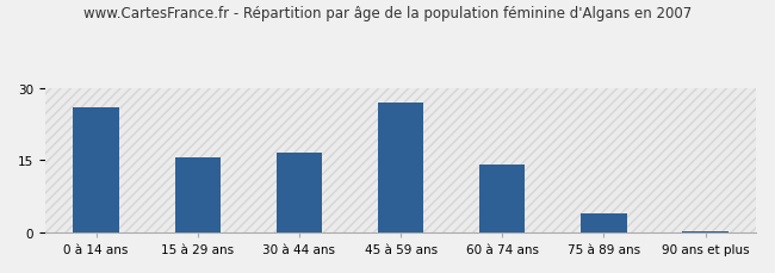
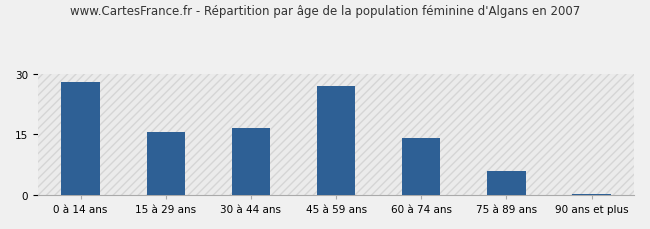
0 à 14 ans: 26.0 -> 28.0
75 à 89 ans: 4.0 -> 6.0
